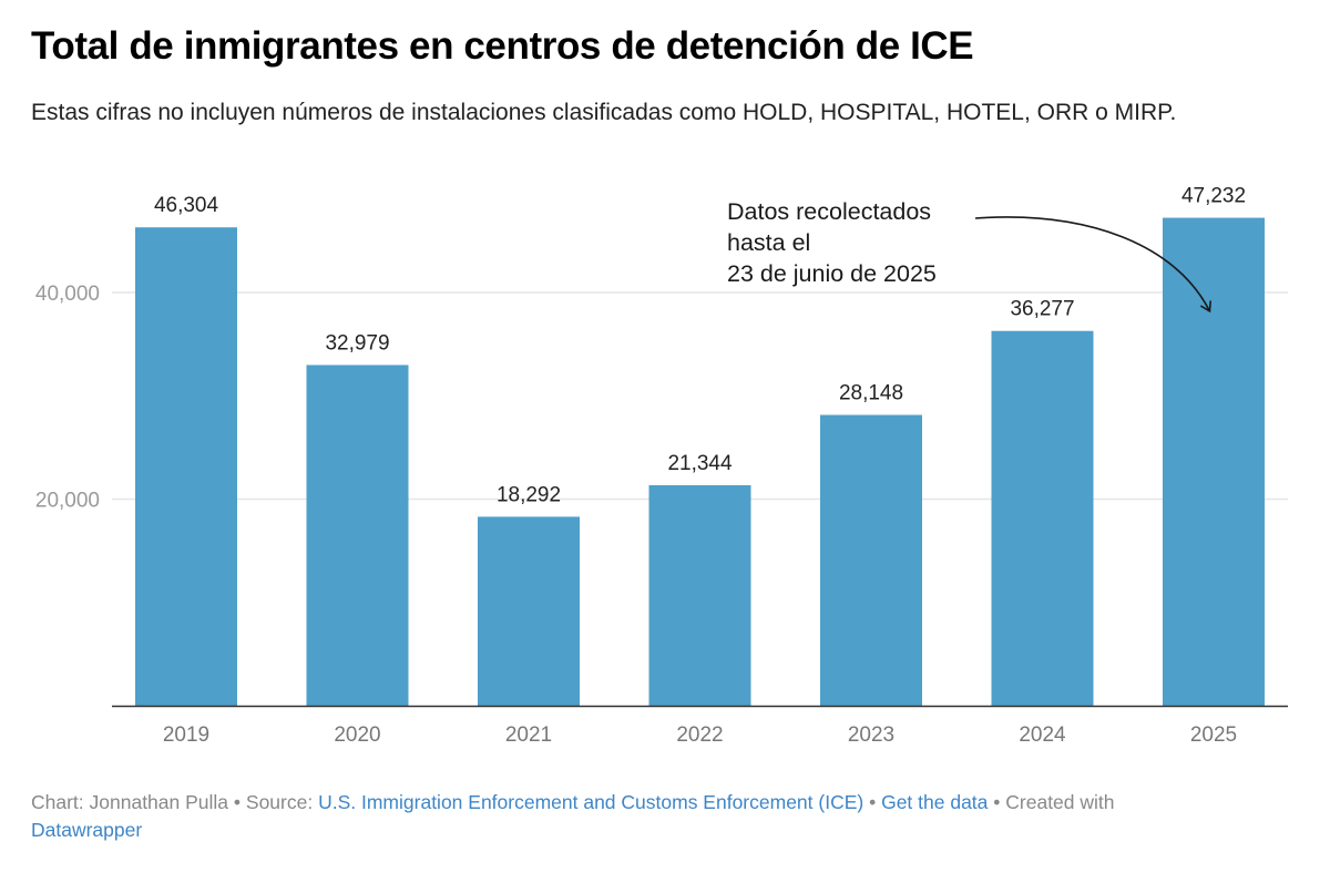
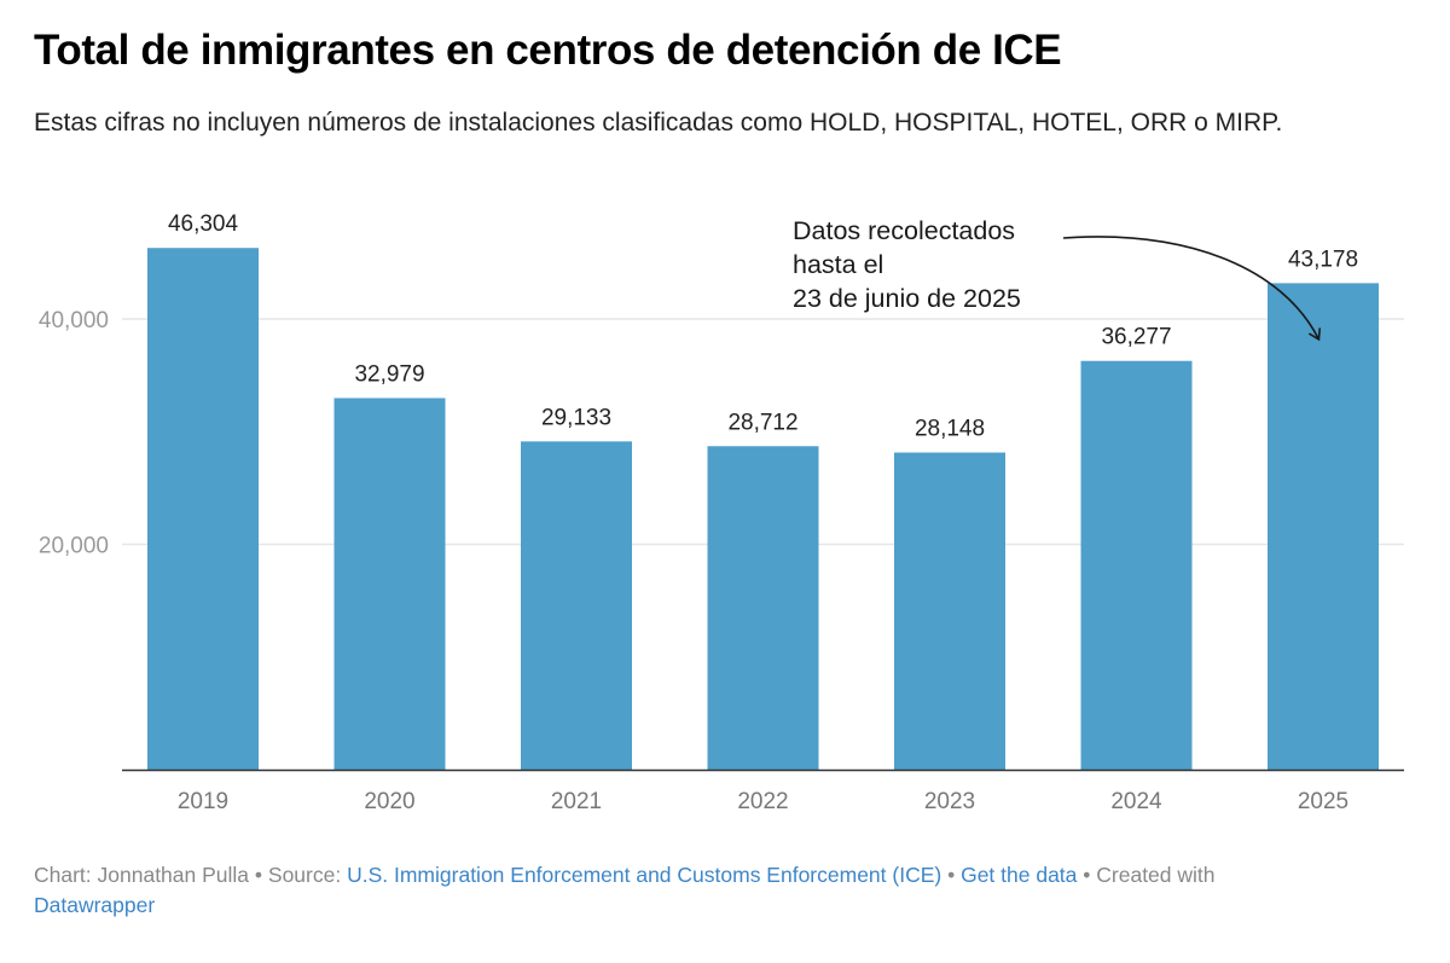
2021: 18,292 -> 29,133
2022: 21,344 -> 28,712
2025: 47,232 -> 43,178
